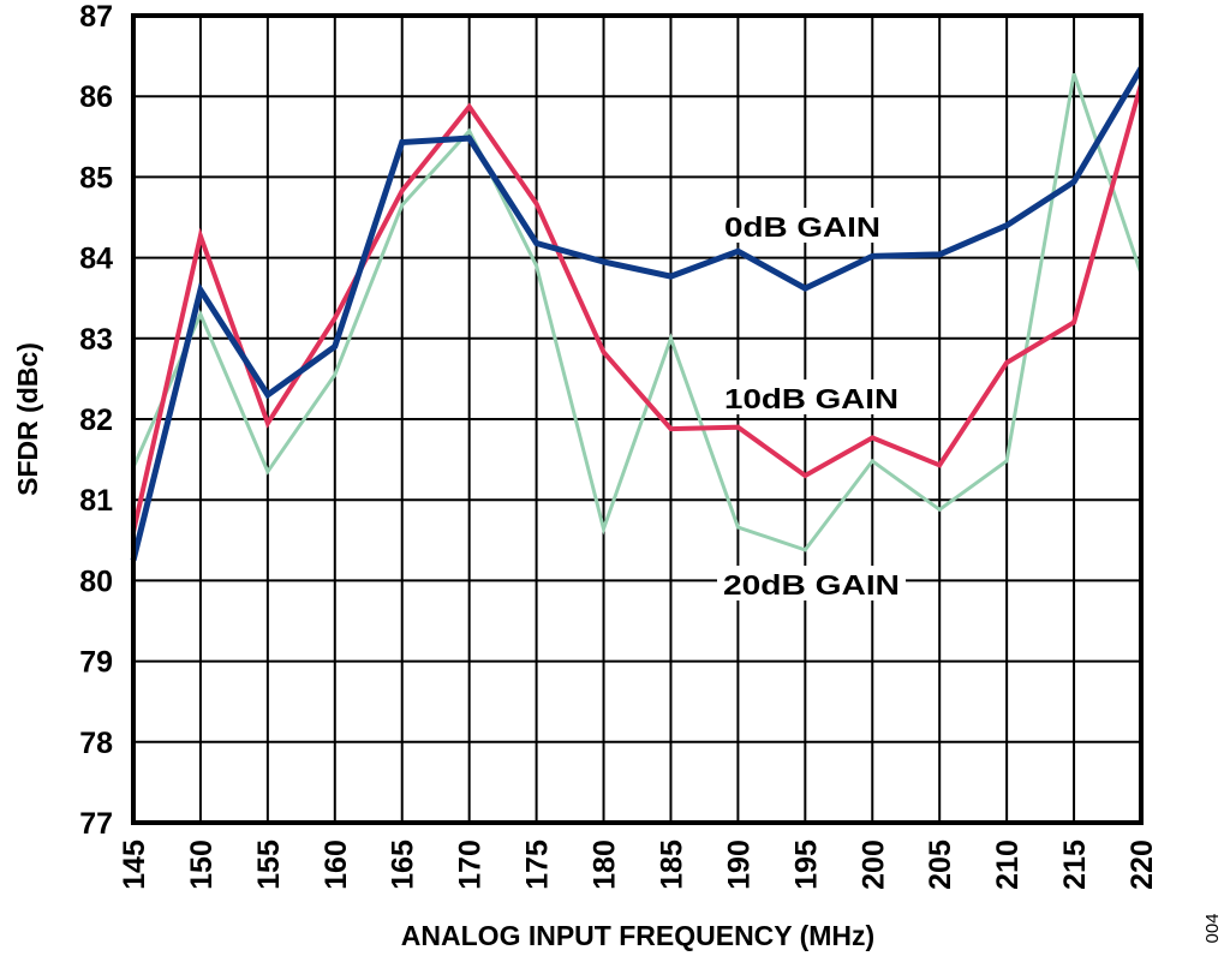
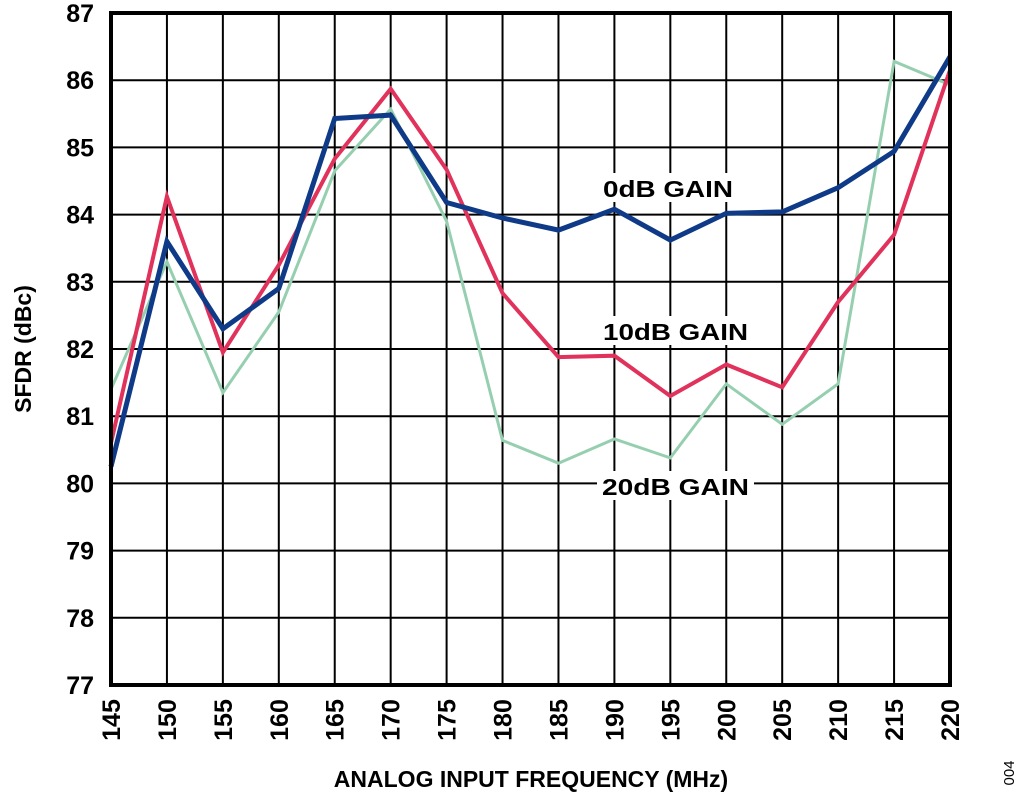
20dB GAIN/185: 83.0 -> 80.3
10dB GAIN/215: 83.2 -> 83.7
20dB GAIN/220: 83.8 -> 85.9
